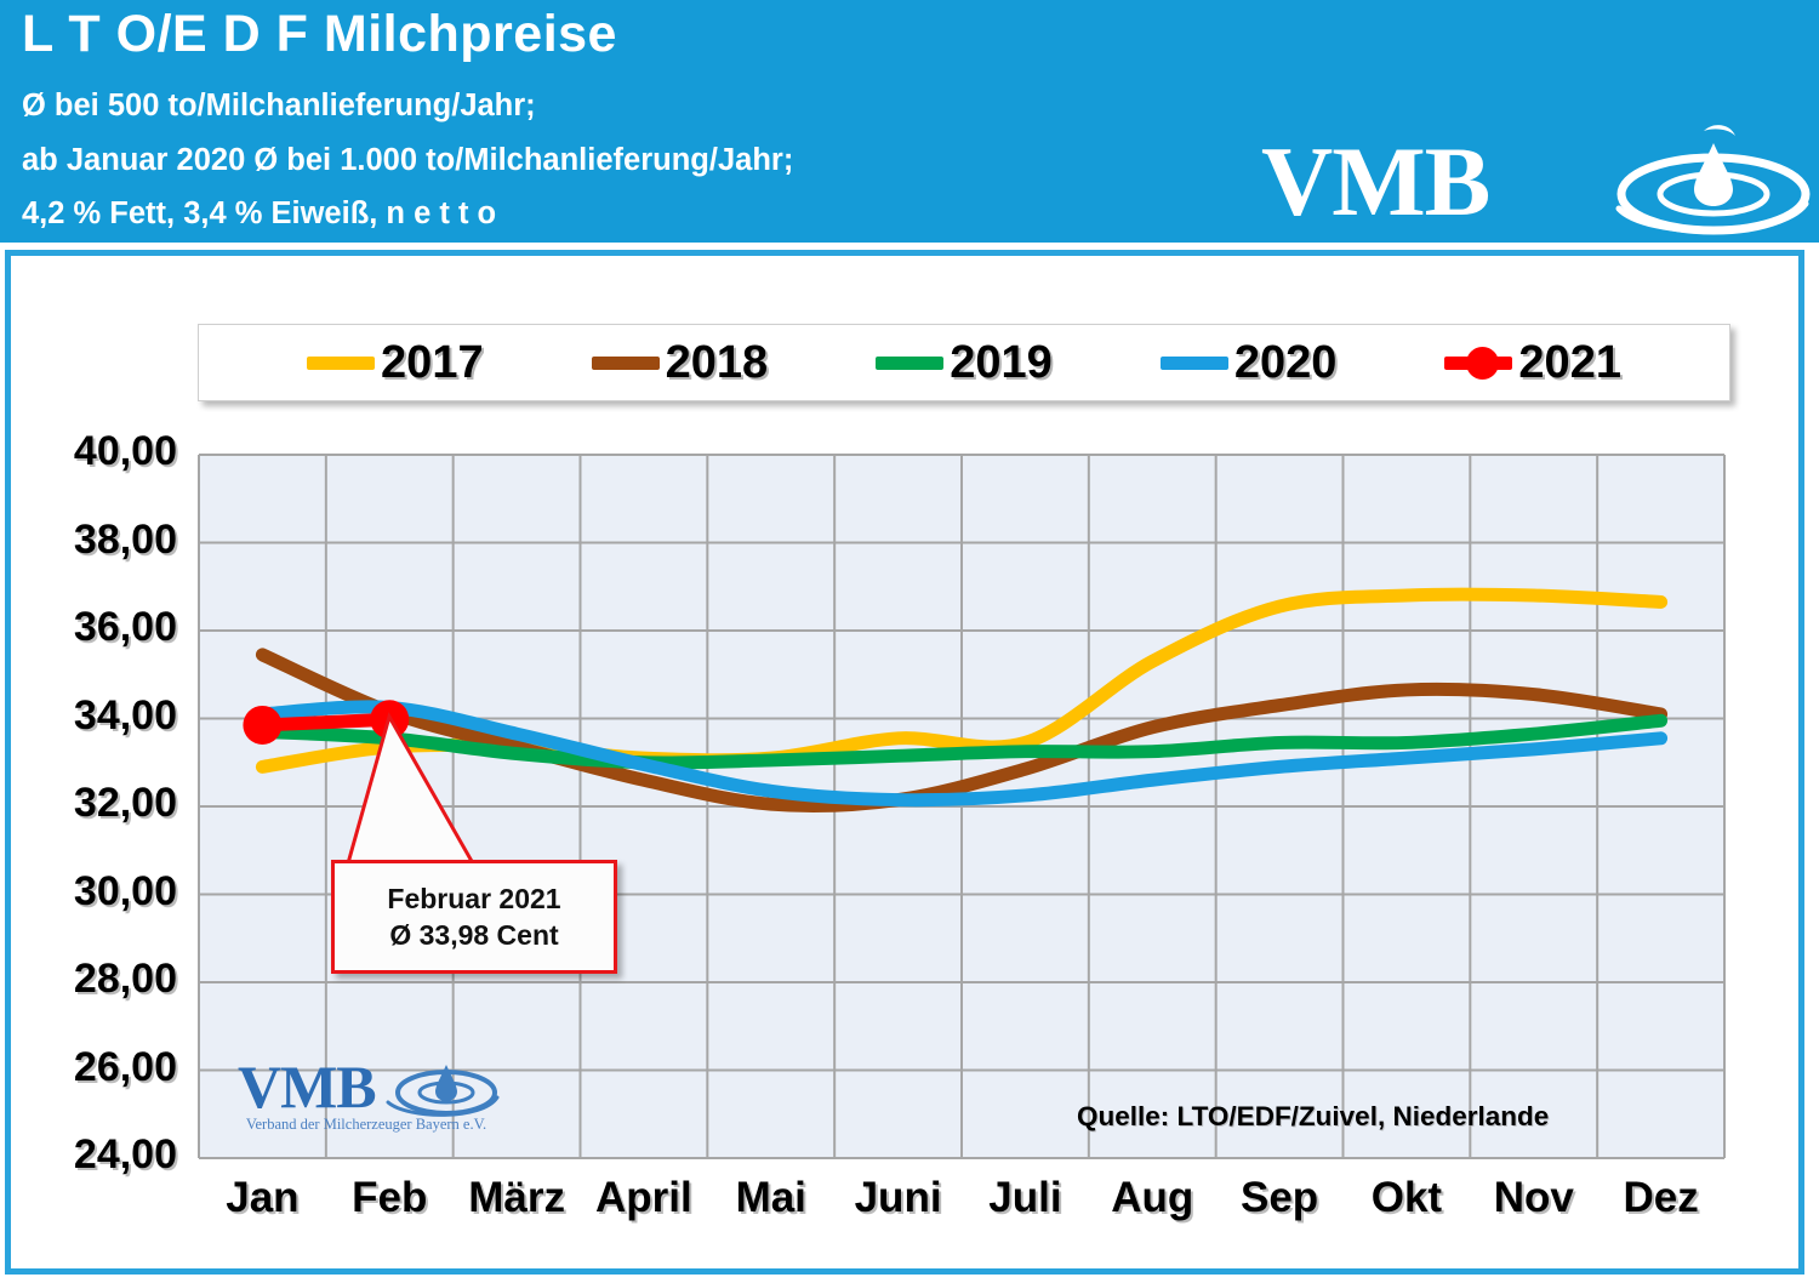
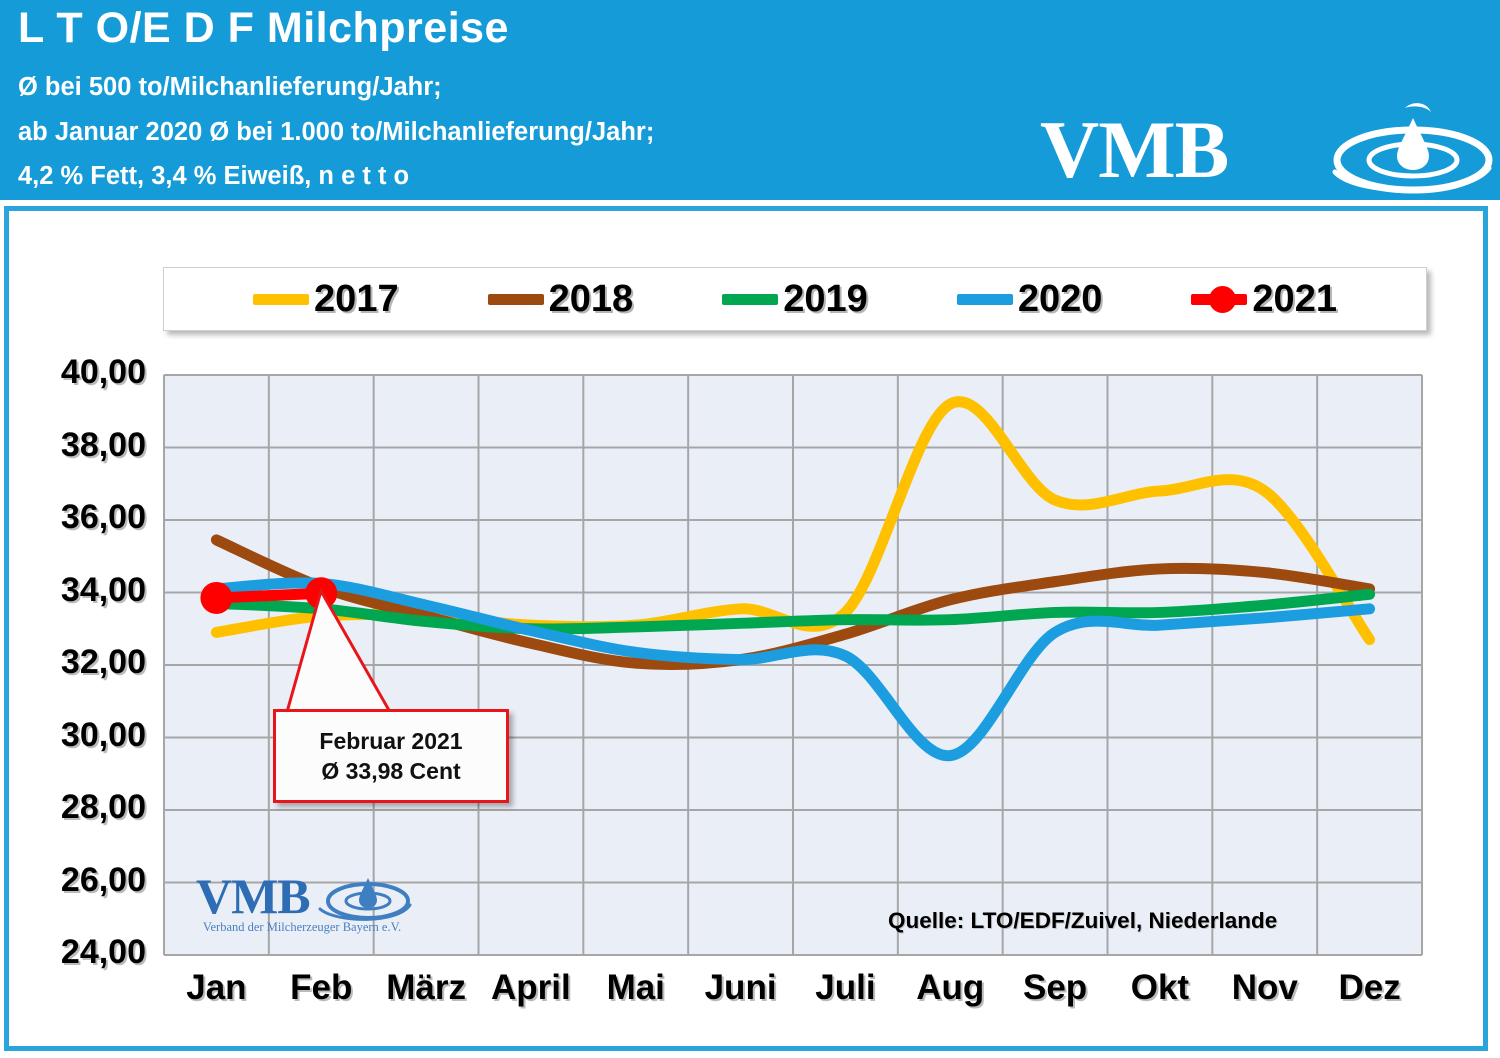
2017/Aug: 35,3 -> 39,2
2020/Aug: 32,6 -> 29,5
2017/Dez: 36,6 -> 32,7
